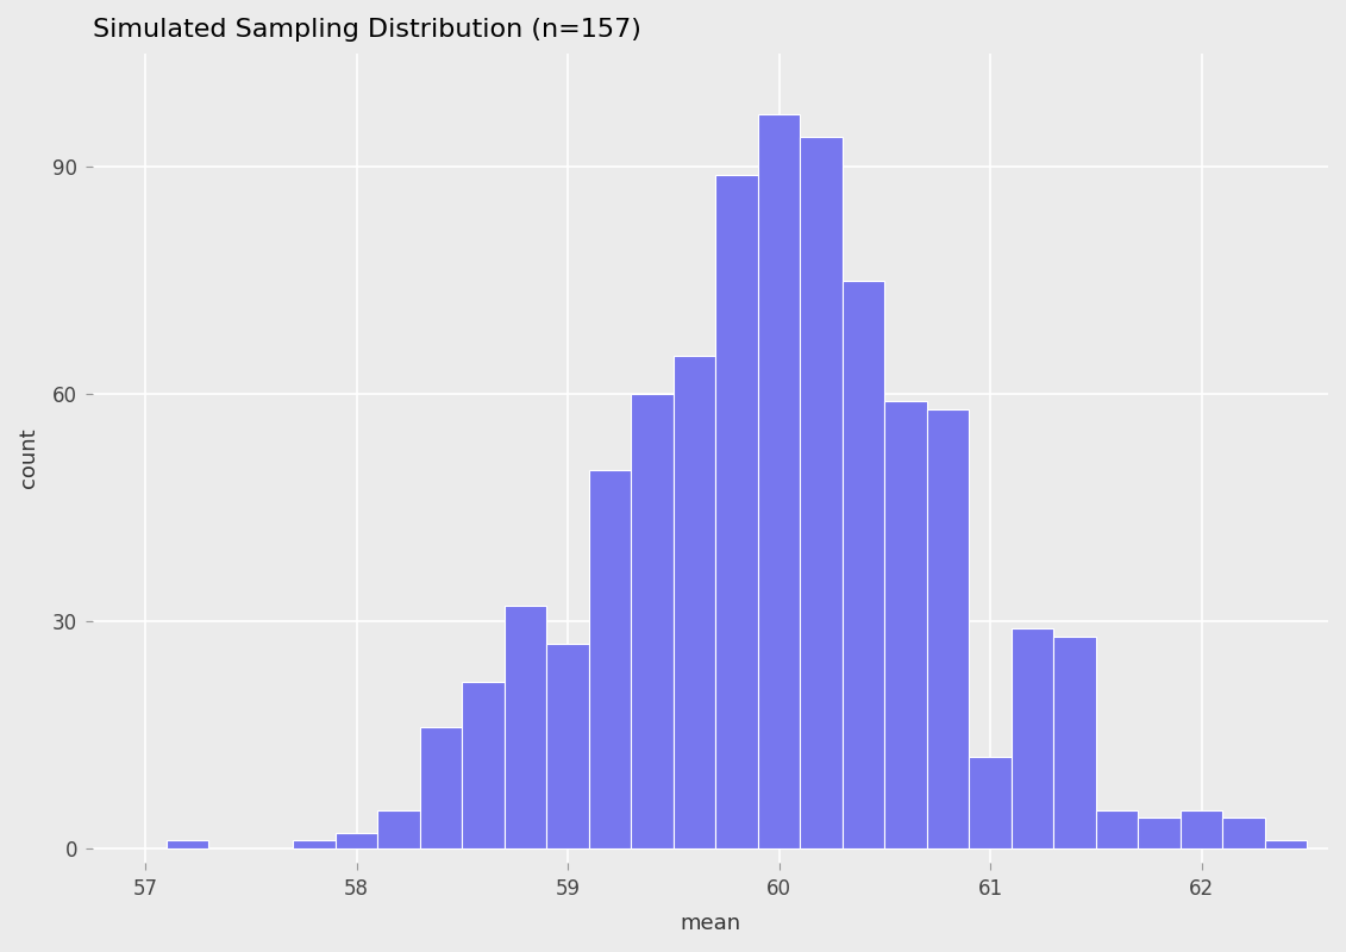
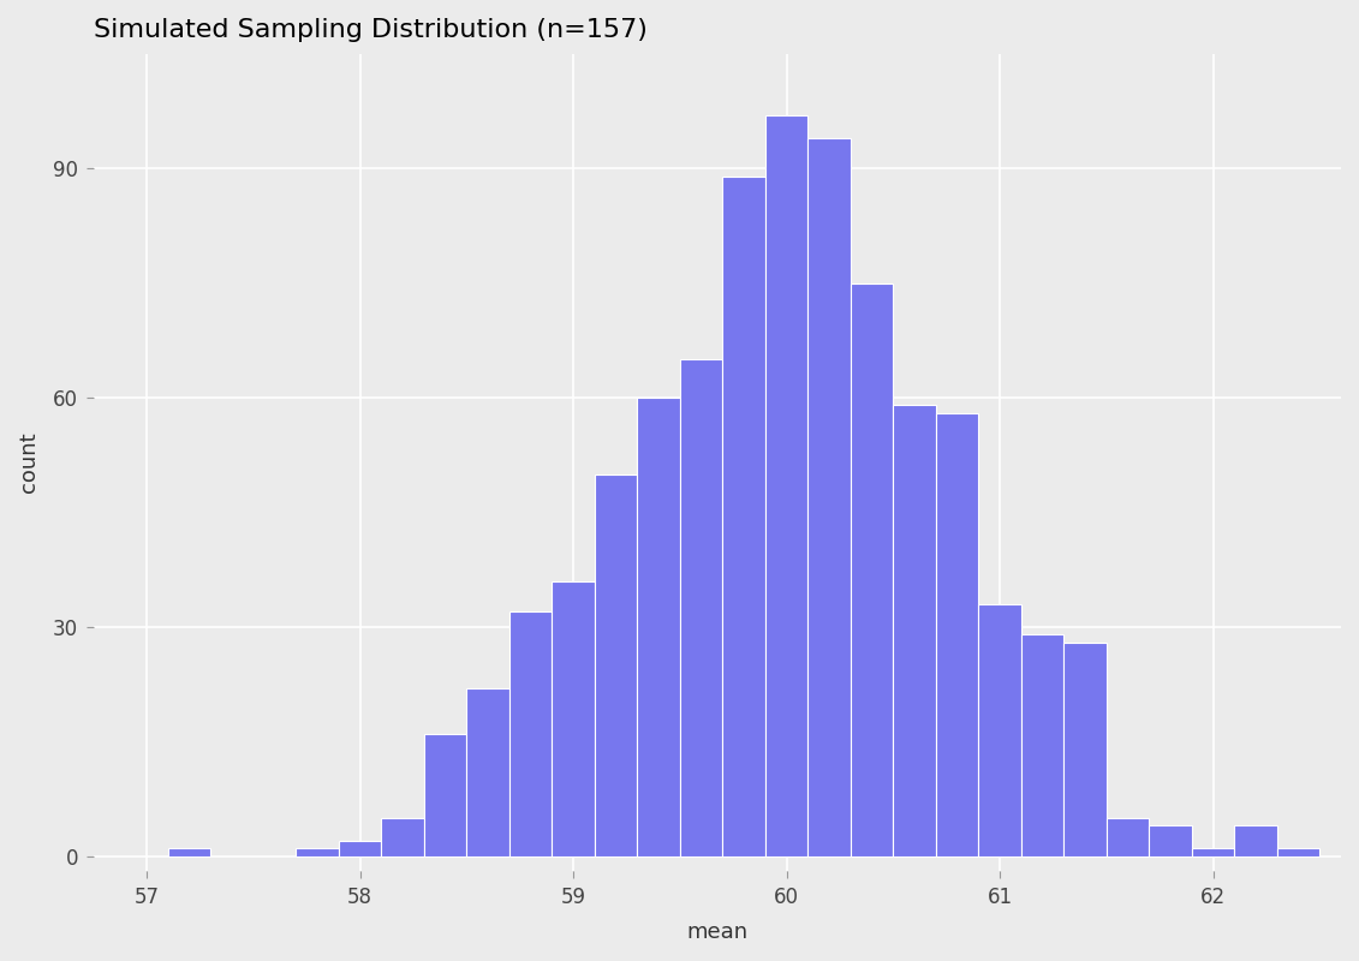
59: 27 -> 36
61: 12 -> 33
62: 5 -> 1
